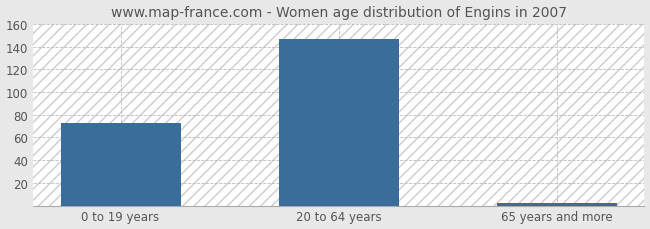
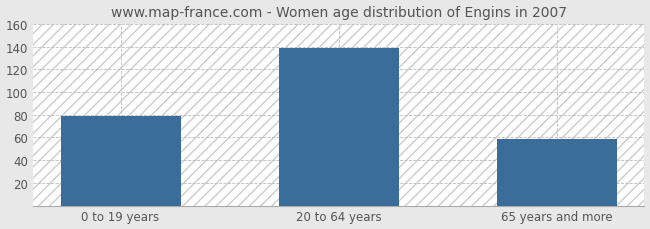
0 to 19 years: 73 -> 79
20 to 64 years: 147 -> 139
65 years and more: 2 -> 59
